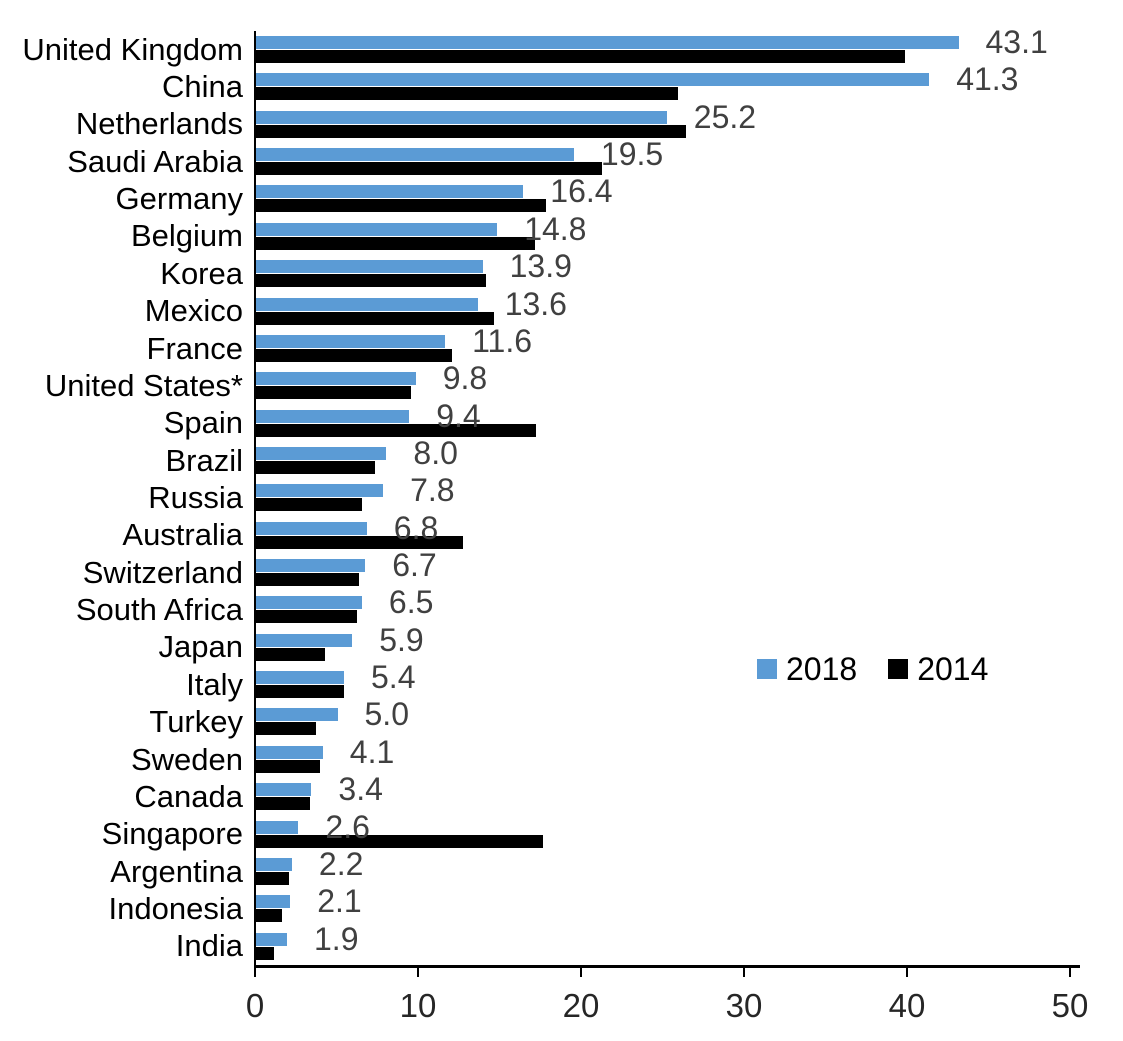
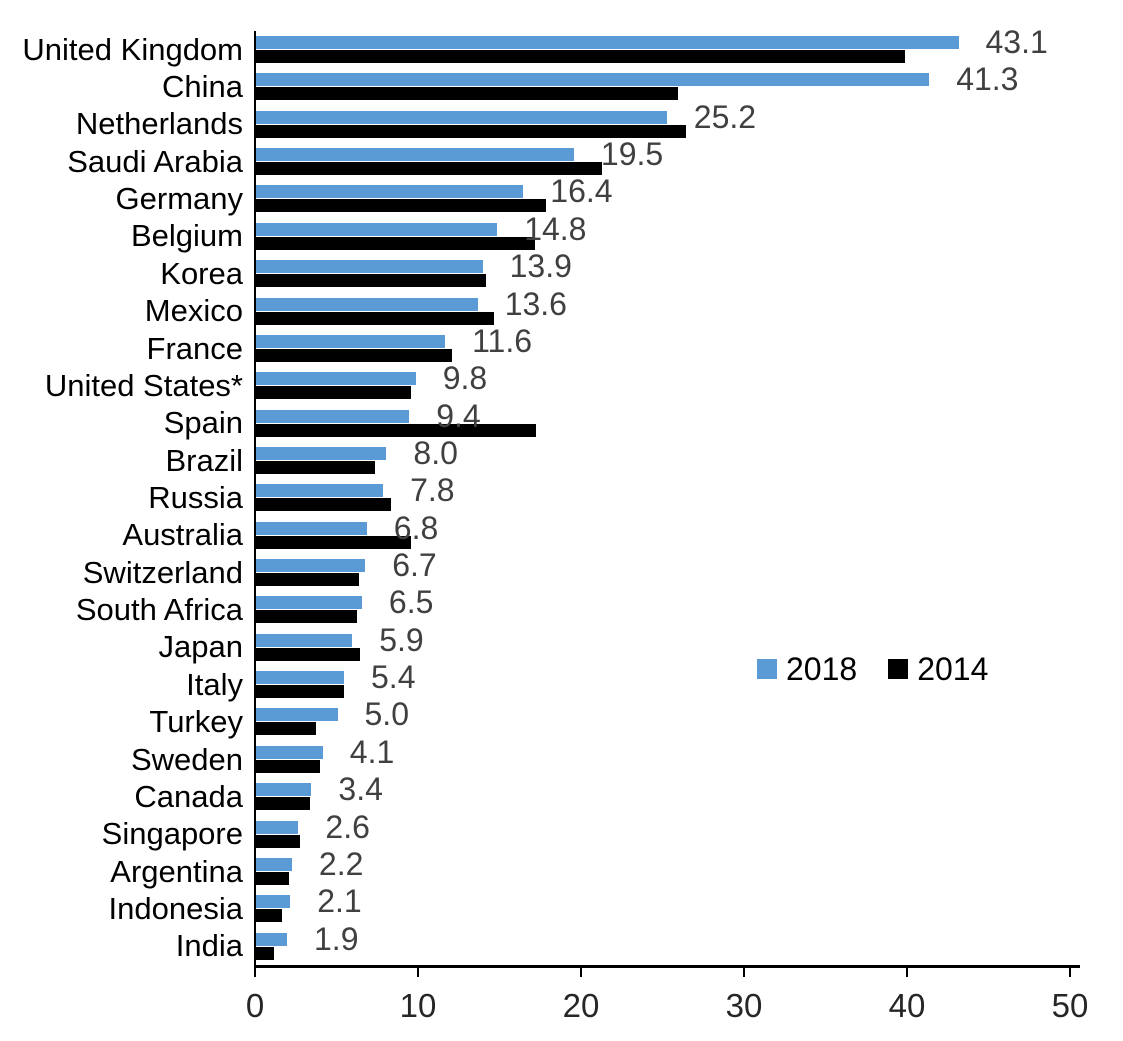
2014/Russia: 6.5 -> 8.3
2014/Australia: 12.7 -> 9.5
2014/Japan: 4.2 -> 6.4
2014/Singapore: 17.6 -> 2.7
